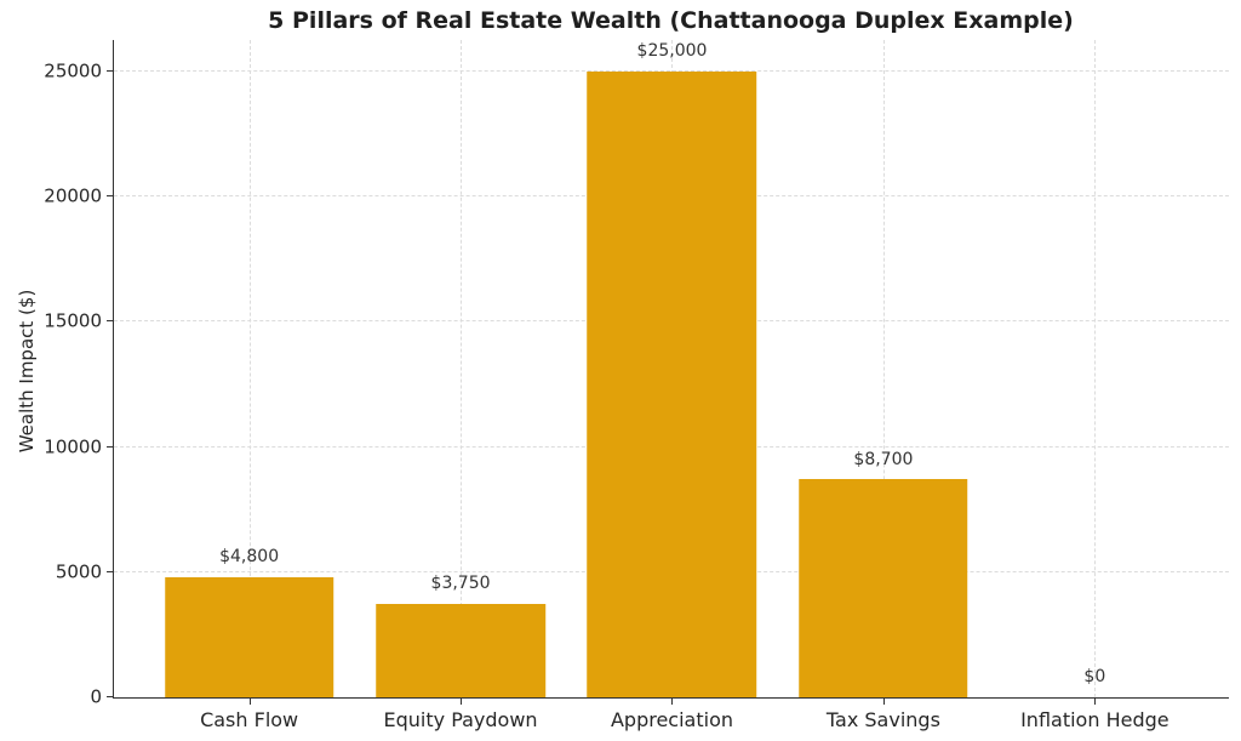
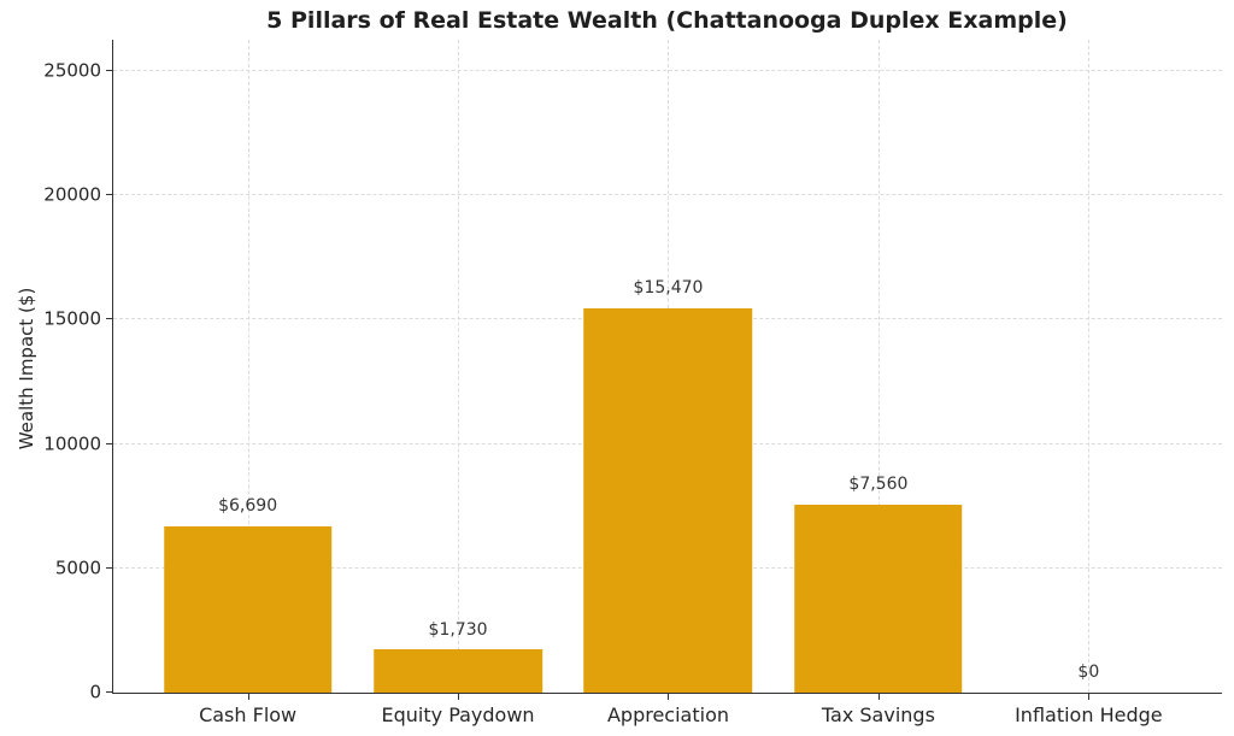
Cash Flow: $4,800 -> $6,690
Equity Paydown: $3,750 -> $1,730
Appreciation: $25,000 -> $15,470
Tax Savings: $8,700 -> $7,560
